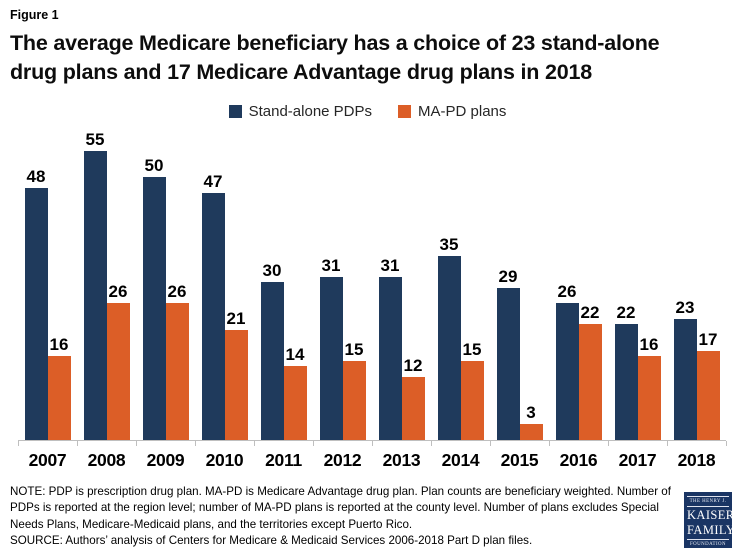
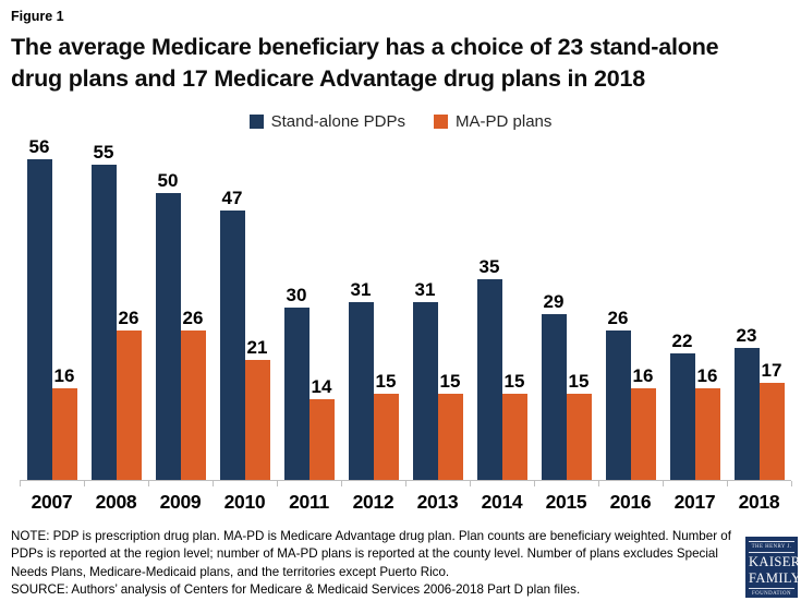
Stand-alone PDPs/2007: 48 -> 56
MA-PD plans/2013: 12 -> 15
MA-PD plans/2015: 3 -> 15
MA-PD plans/2016: 22 -> 16
